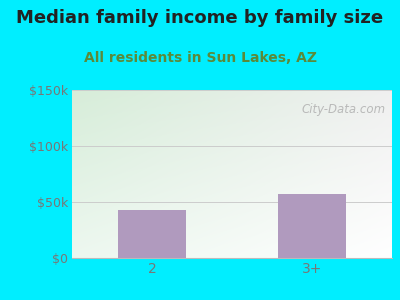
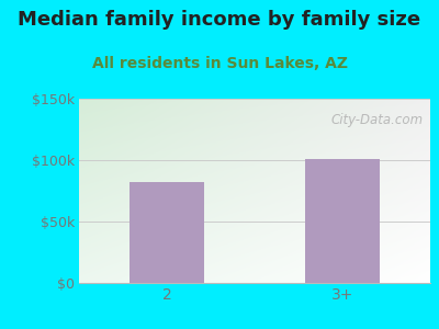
2: $43k -> $82k
3+: $57k -> $101k
